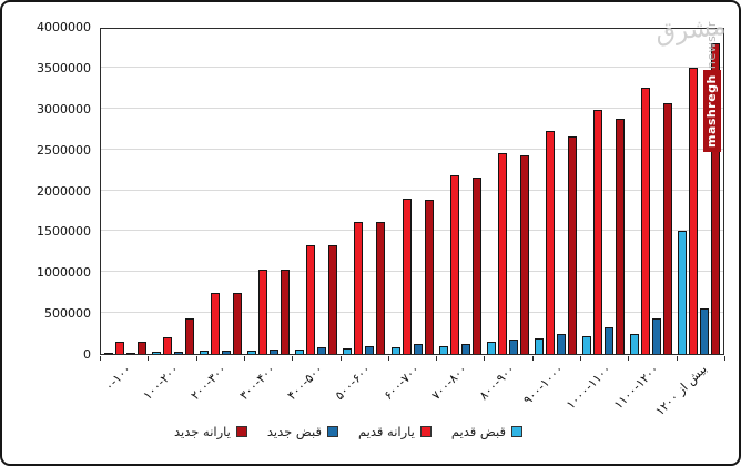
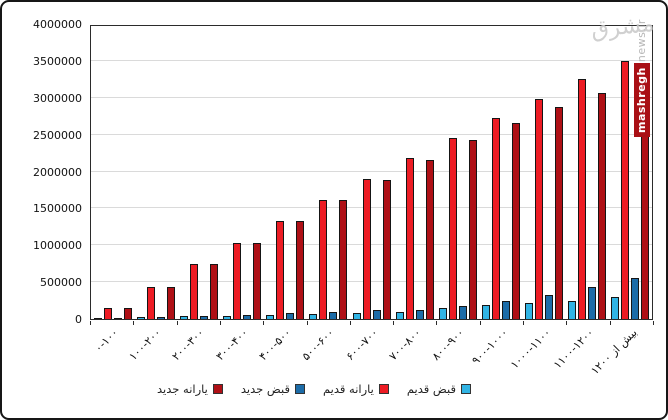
یارانه قدیم/۱۰۰-۲۰۰: 200000 -> 400000
قبض قدیم/بیش از ۱۲۰۰: 1500000 -> 300000
یارانه جدید/بیش از ۱۲۰۰: 3800000 -> 3200000
